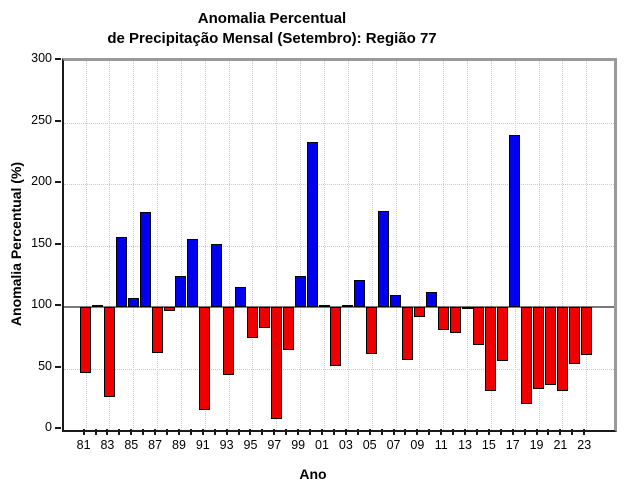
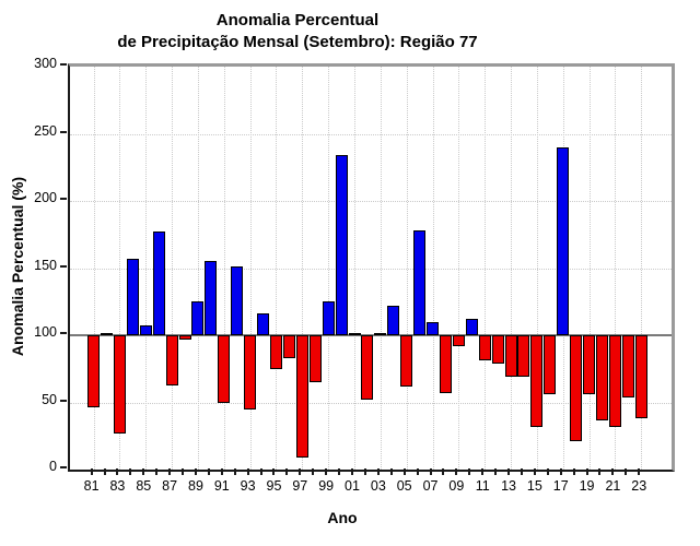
91: 16 -> 50
13: 98 -> 69
19: 33 -> 56
23: 61 -> 38
